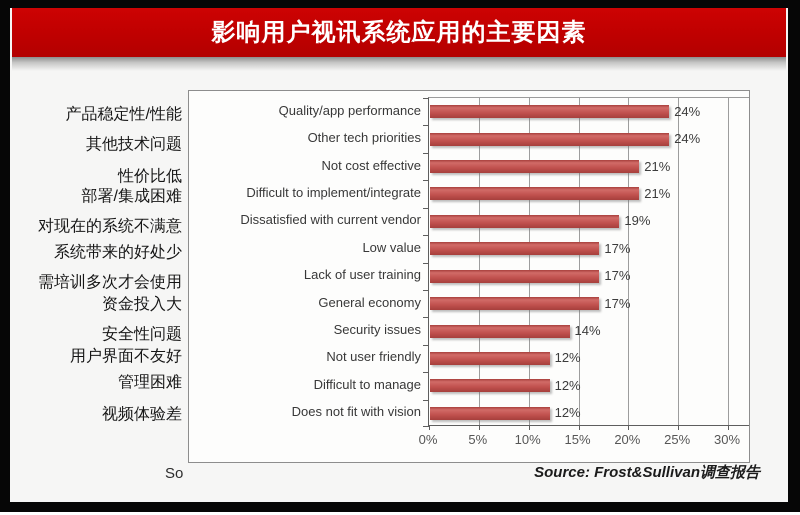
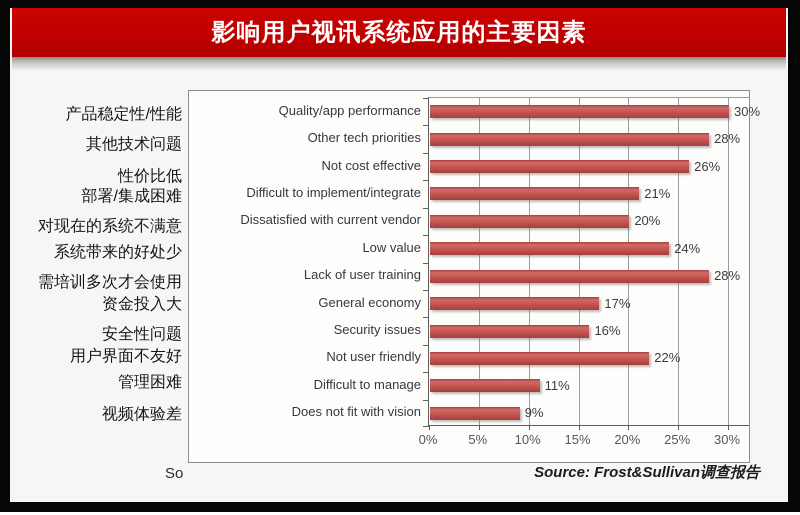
Quality/app performance: 24% -> 30%
Other tech priorities: 24% -> 28%
Not cost effective: 21% -> 26%
Dissatisfied with current vendor: 19% -> 20%
Low value: 17% -> 24%
Lack of user training: 17% -> 28%
Security issues: 14% -> 16%
Not user friendly: 12% -> 22%
Difficult to manage: 12% -> 11%
Does not fit with vision: 12% -> 9%
